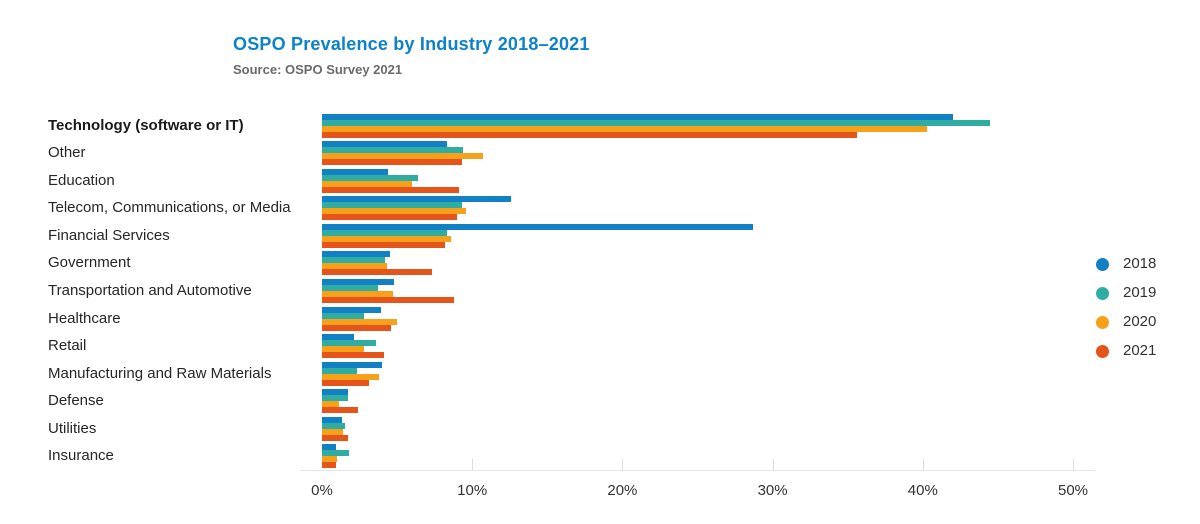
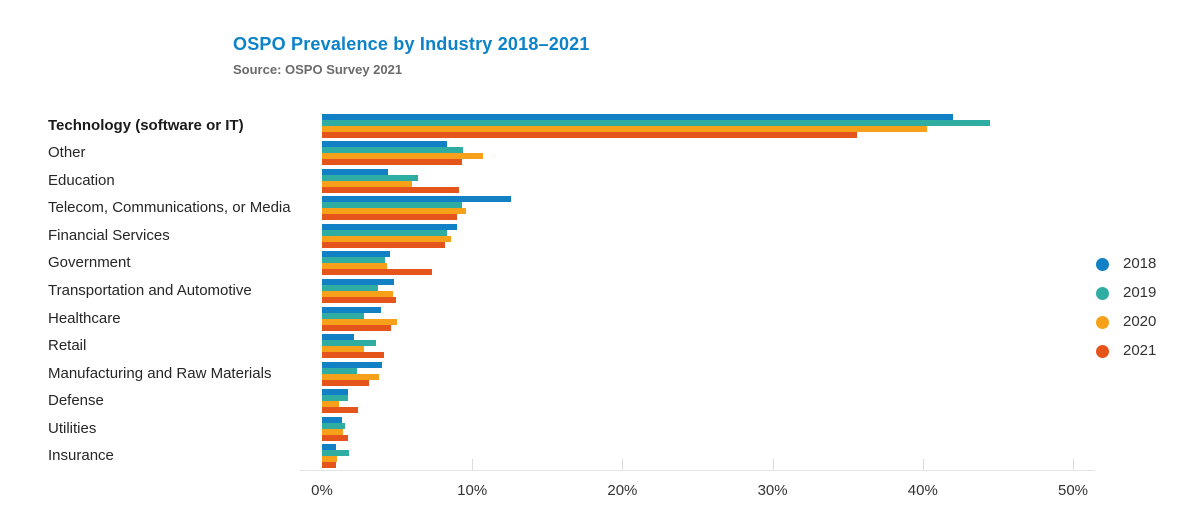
2018/Financial Services: 28.7% -> 9.0%
2021/Transportation and Automotive: 8.8% -> 4.9%
